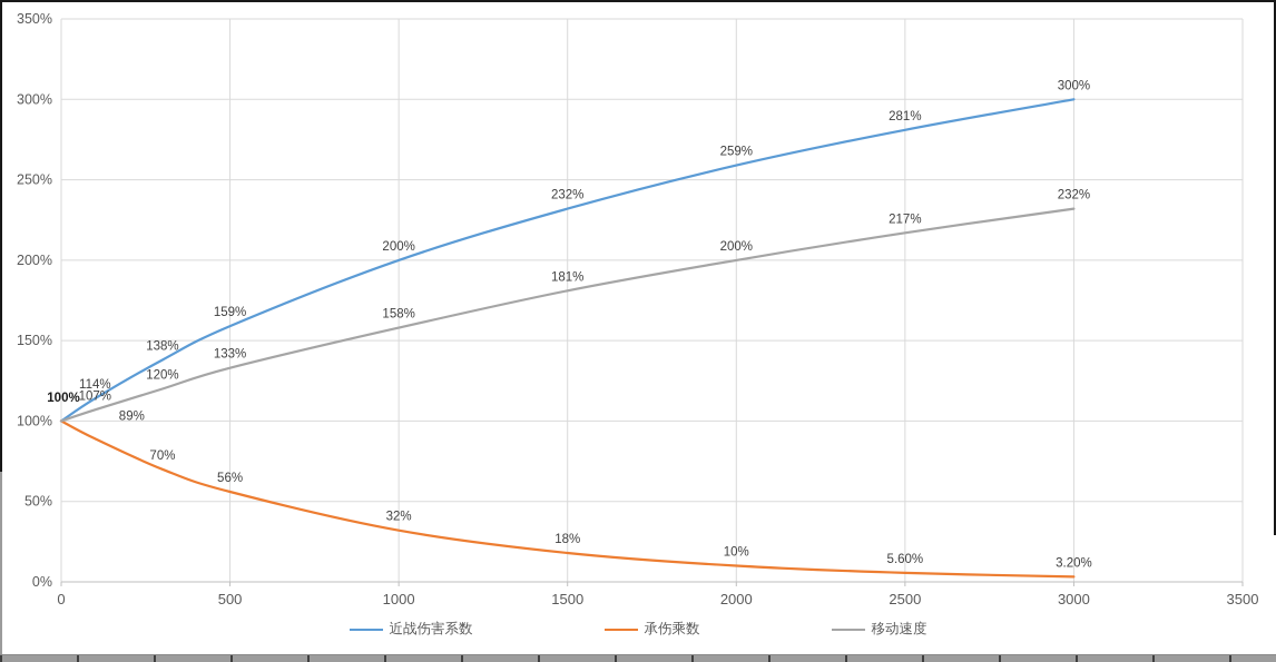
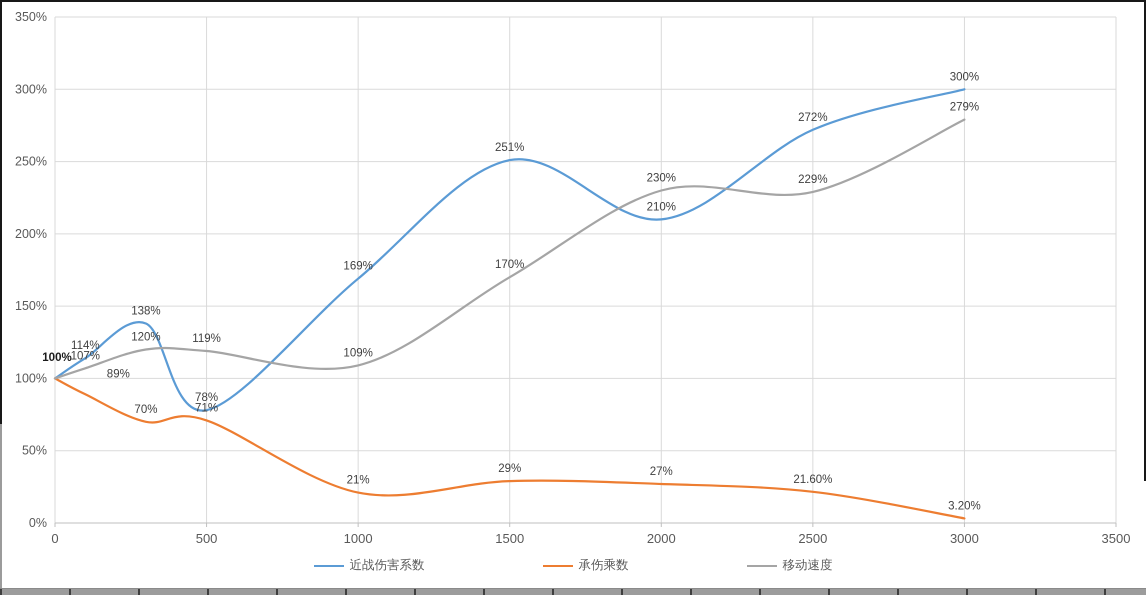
近战伤害系数/500: 159% -> 78%
承伤乘数/500: 56% -> 71%
移动速度/500: 133% -> 119%
近战伤害系数/1000: 200% -> 169%
承伤乘数/1000: 32% -> 21%
移动速度/1000: 158% -> 109%
近战伤害系数/1500: 232% -> 251%
承伤乘数/1500: 18% -> 29%
移动速度/1500: 181% -> 170%
近战伤害系数/2000: 259% -> 210%
承伤乘数/2000: 10% -> 27%
移动速度/2000: 200% -> 230%
近战伤害系数/2500: 281% -> 272%
承伤乘数/2500: 5.60% -> 21.60%
移动速度/2500: 217% -> 229%
移动速度/3000: 232% -> 279%
